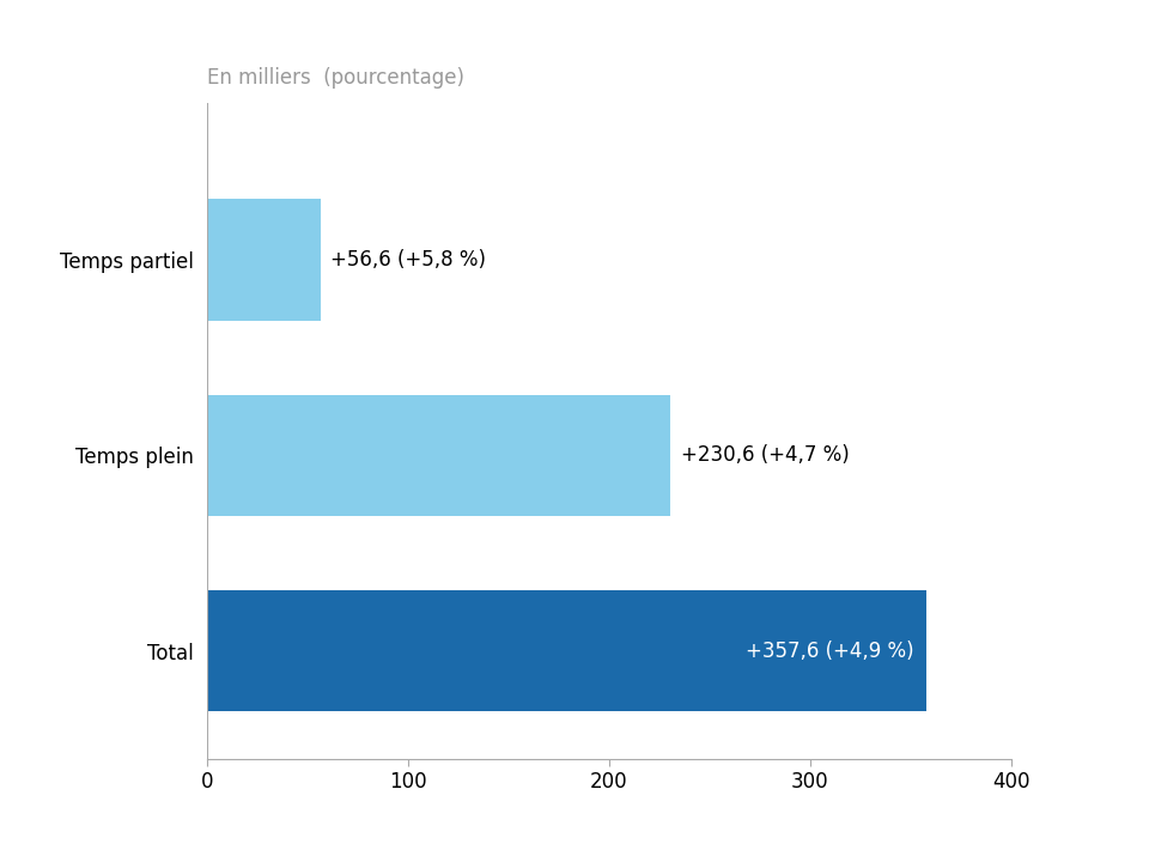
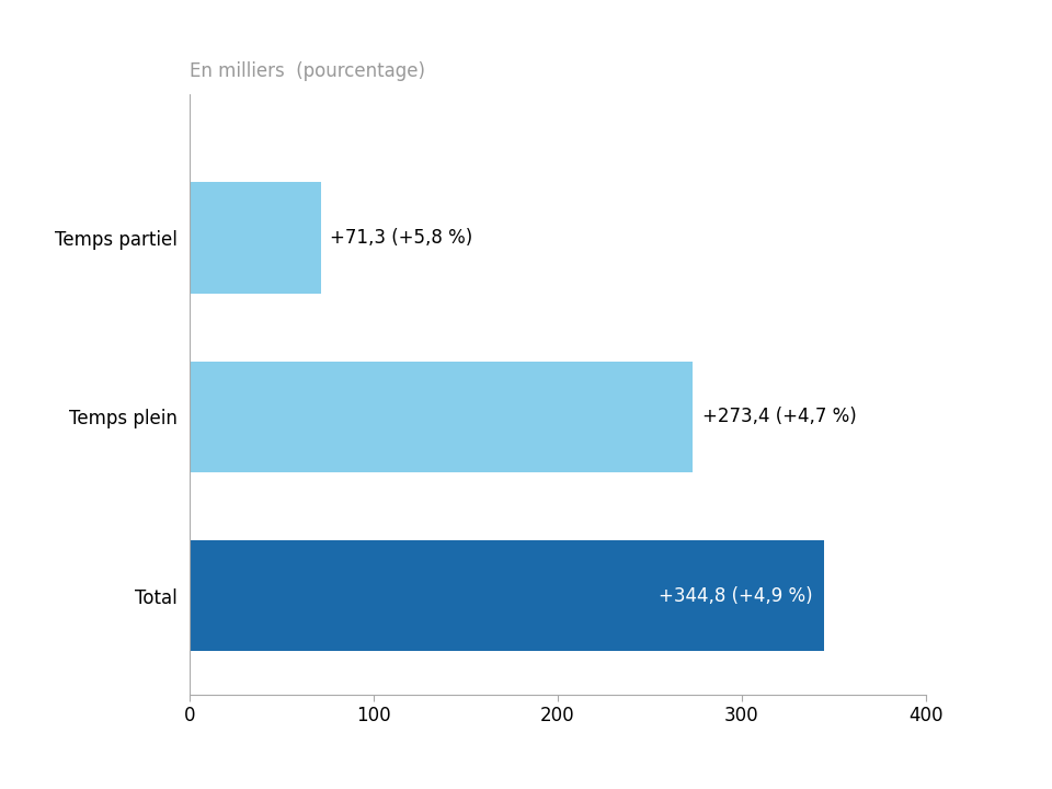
Temps partiel: +56,6 -> +71,3
Temps plein: +230,6 -> +273,4
Total: +357,6 -> +344,8
